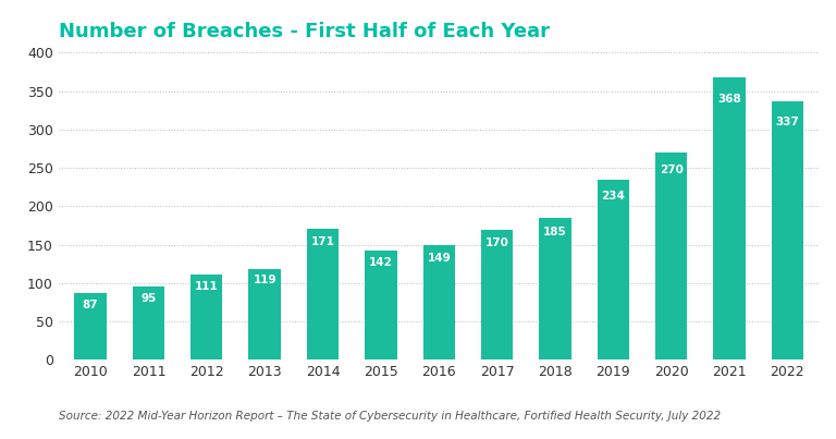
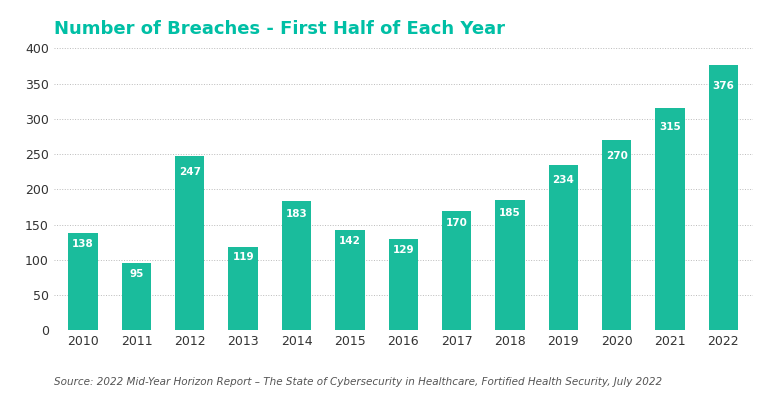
2010: 87 -> 138
2012: 111 -> 247
2014: 171 -> 183
2016: 149 -> 129
2021: 368 -> 315
2022: 337 -> 376
